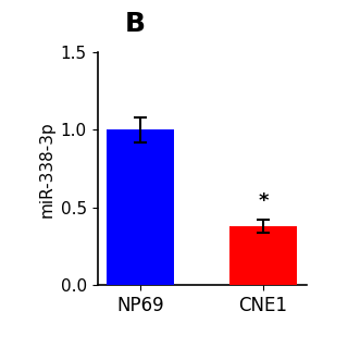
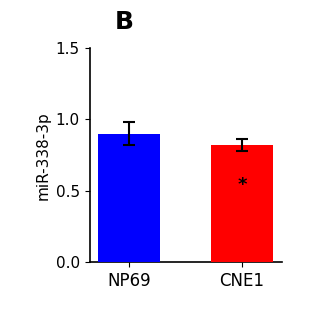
NP69: 1.00 -> 0.90
CNE1: 0.38 -> 0.82
